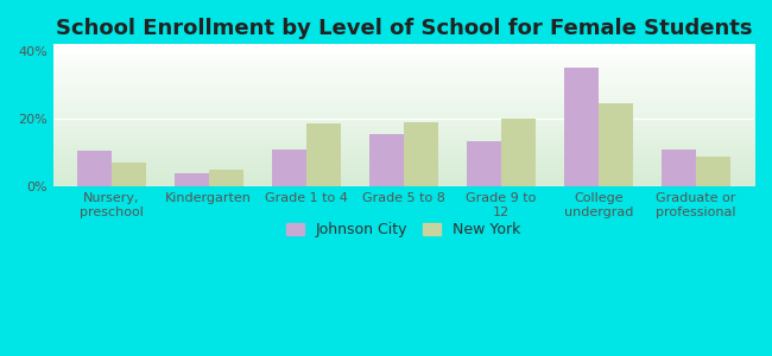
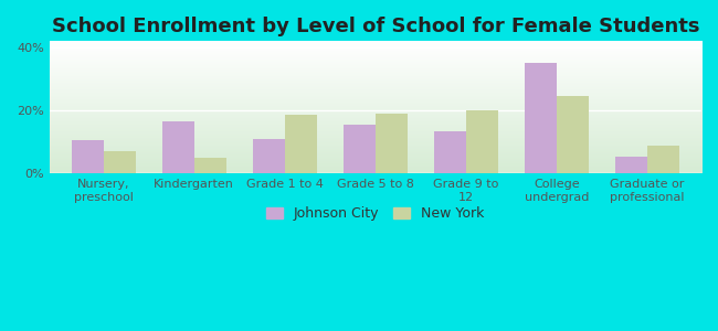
Johnson City/Kindergarten: 4.0% -> 16.5%
Johnson City/Graduate or professional: 11.0% -> 5.5%
